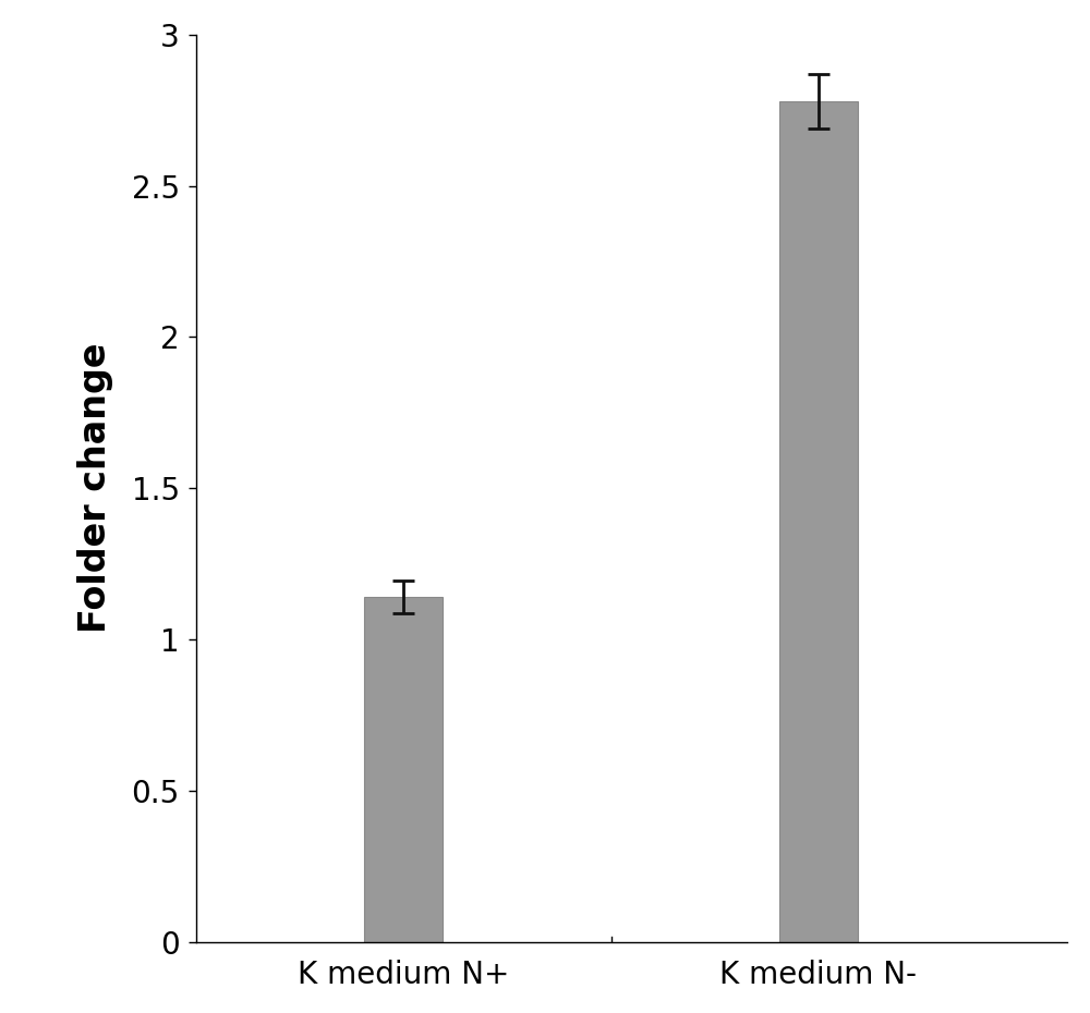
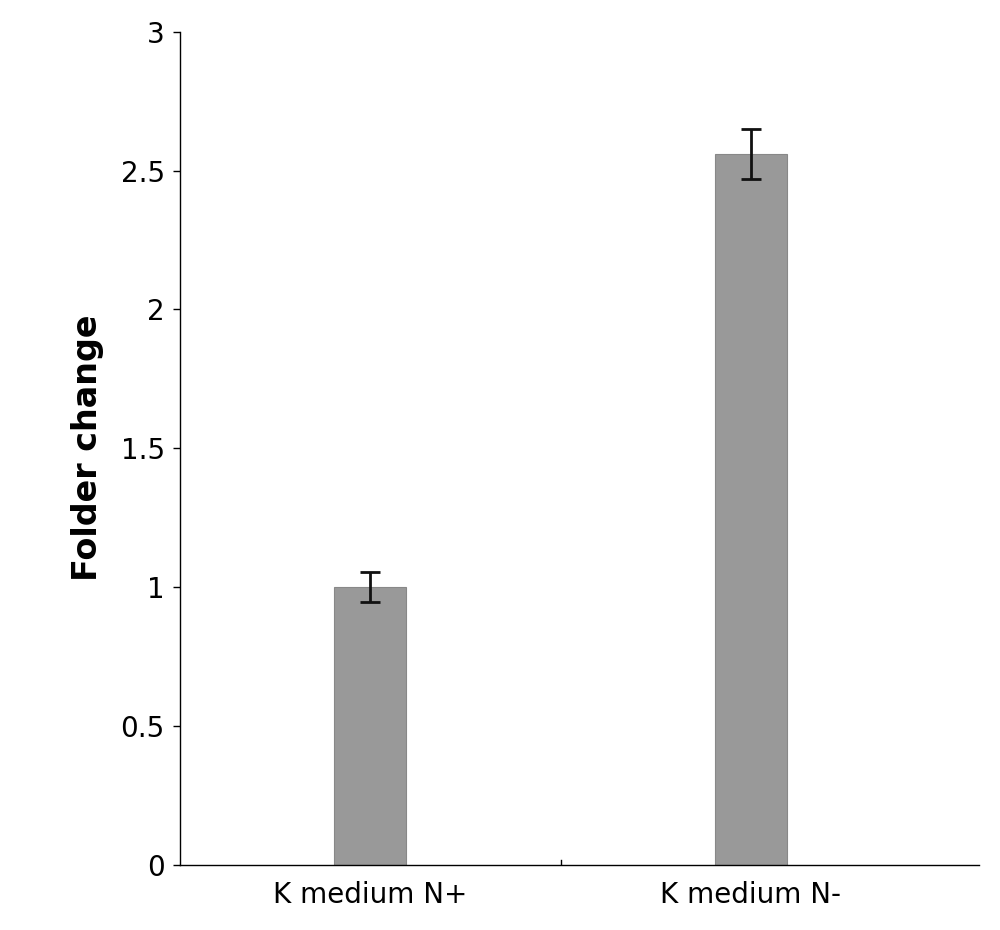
K medium N+: 1.14 -> 1.00
K medium N-: 2.78 -> 2.56
